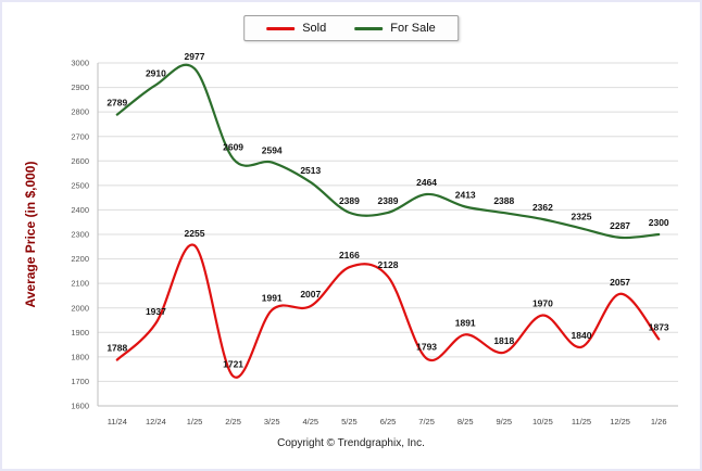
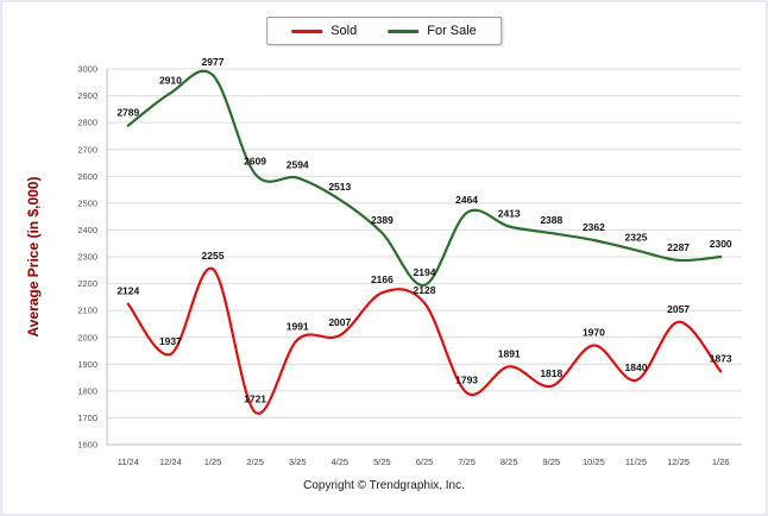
Sold/11/24: 1788 -> 2124
For Sale/6/25: 2389 -> 2194
